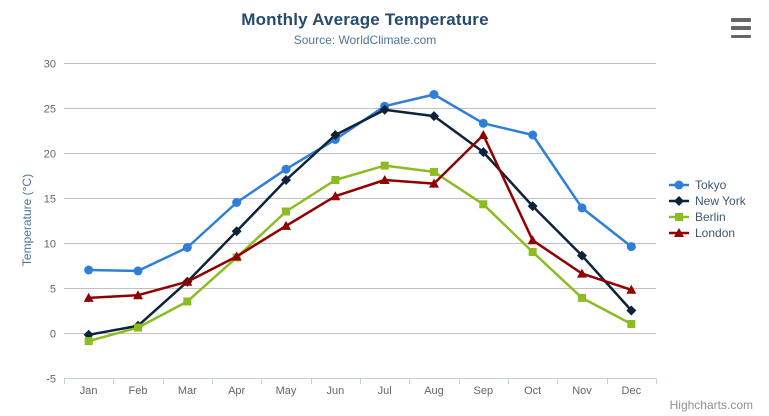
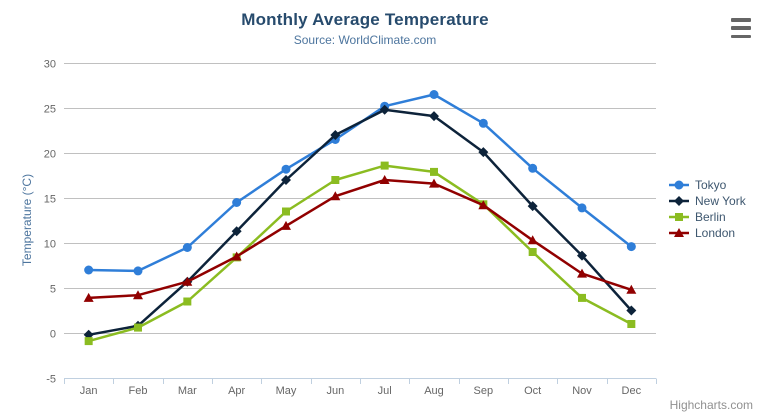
London/Sep: 22 -> 14
Tokyo/Oct: 22 -> 18
